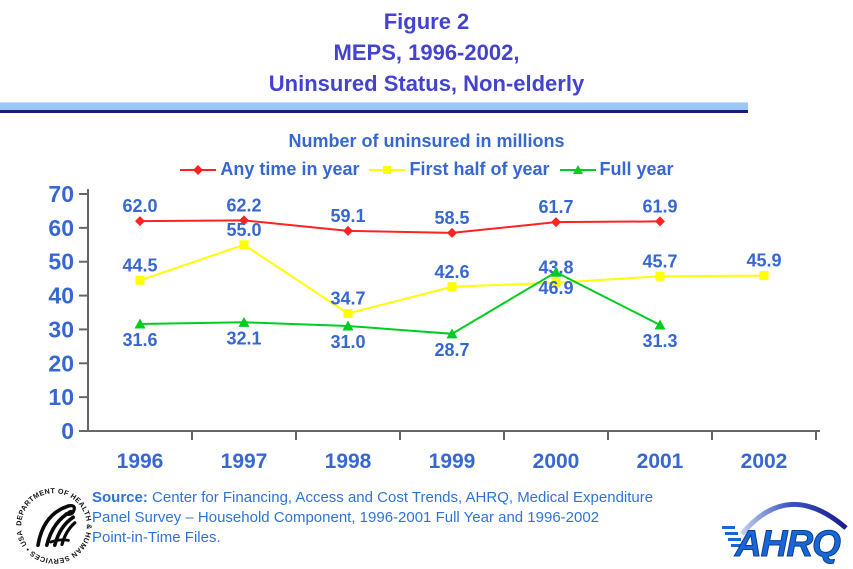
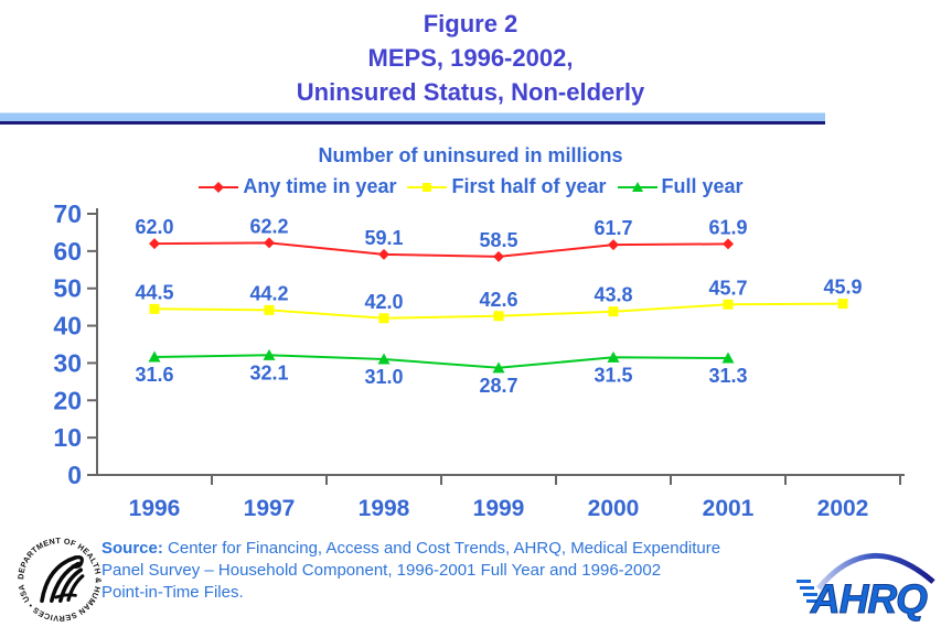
First half of year/1997: 55.0 -> 44.2
First half of year/1998: 34.7 -> 42.0
Full year/2000: 46.9 -> 31.5
